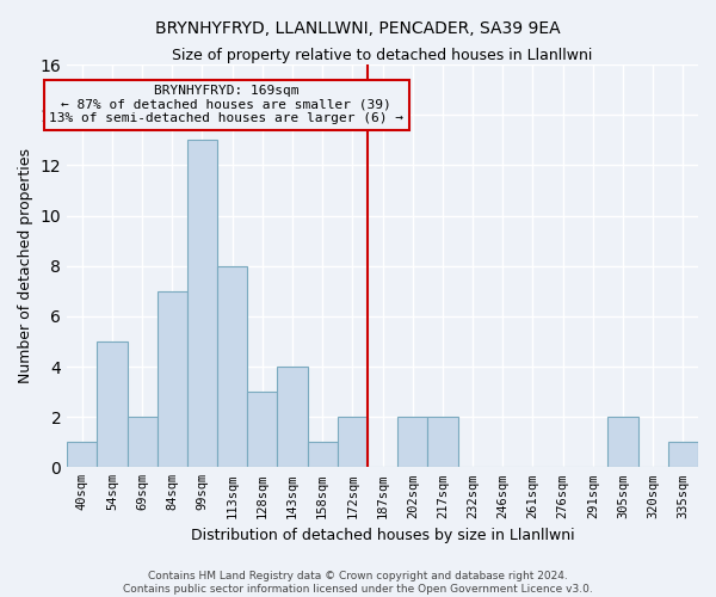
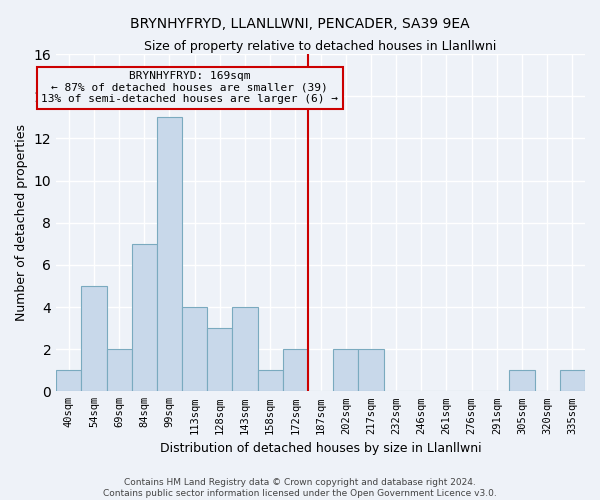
113sqm: 8 -> 4
305sqm: 2 -> 1
